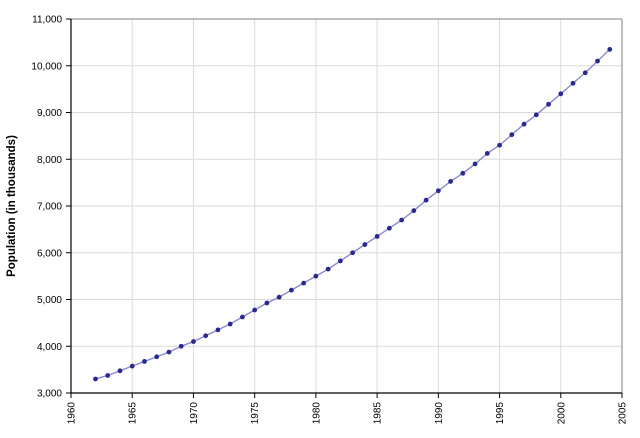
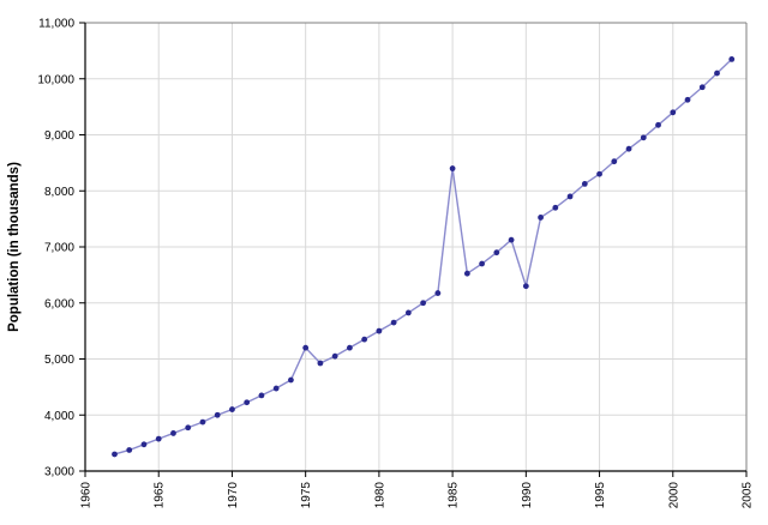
1975: 4800 -> 5200
1985: 6400 -> 8400
1990: 7300 -> 6300
